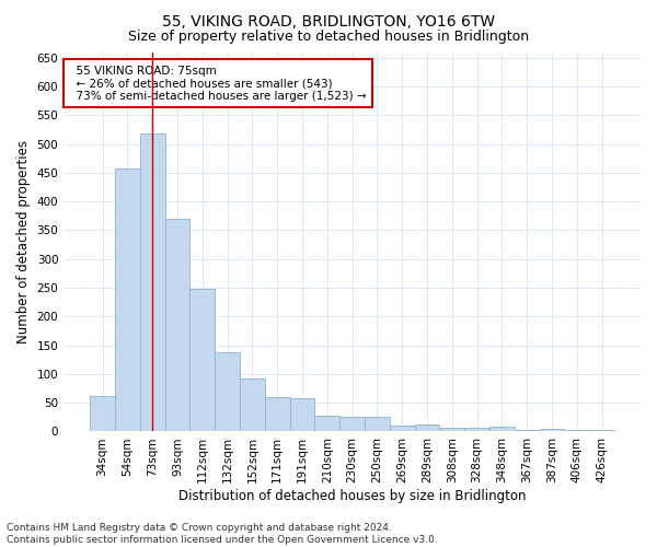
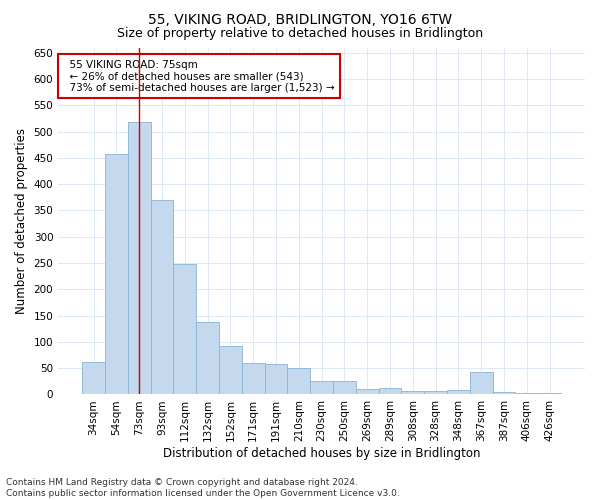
210sqm: 27 -> 50
367sqm: 3 -> 42
